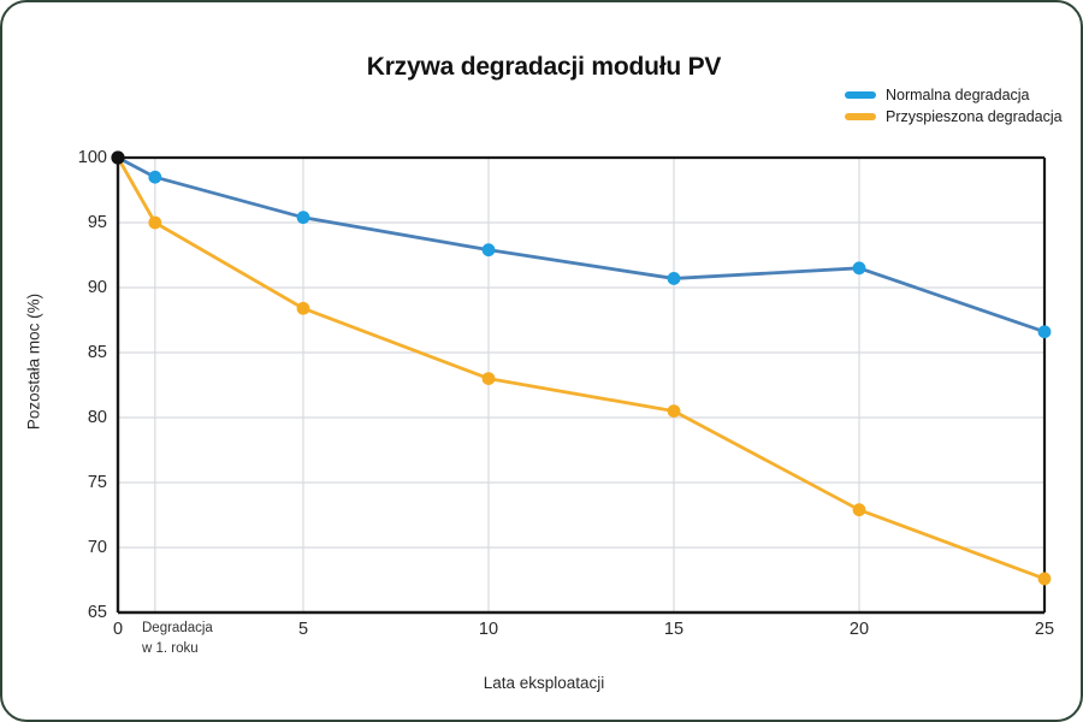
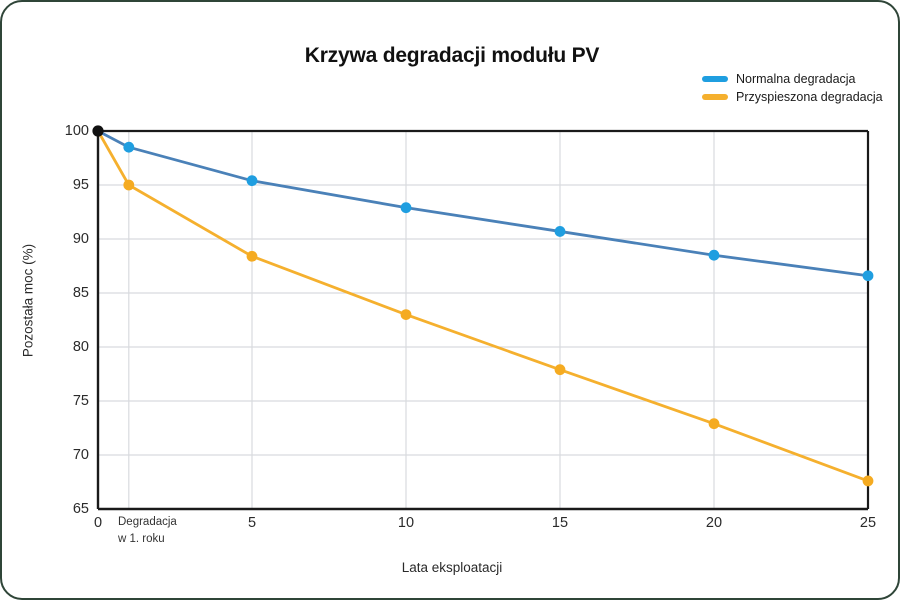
Przyspieszona degradacja/15: 80.5 -> 77.9
Normalna degradacja/20: 91.5 -> 88.5
